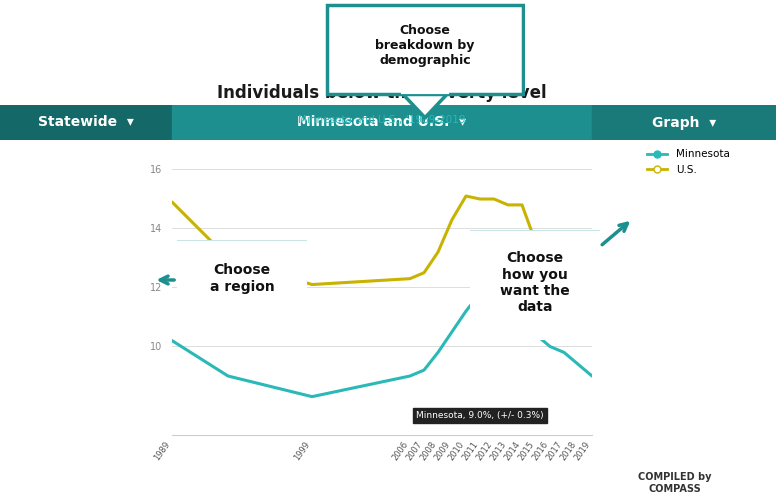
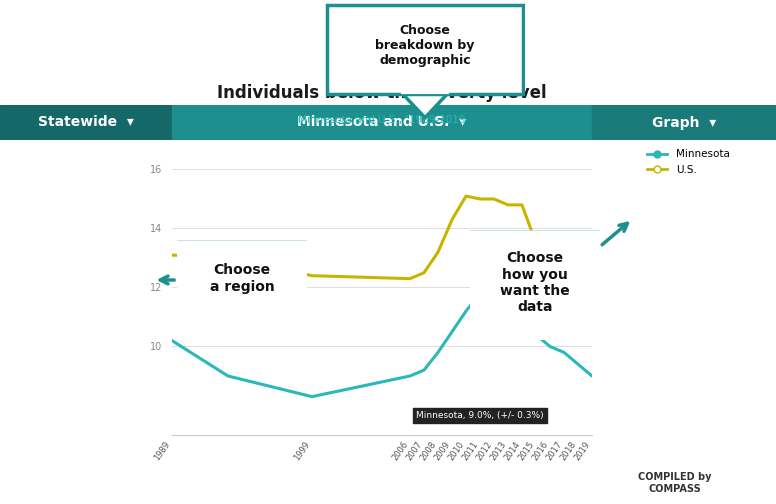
U.S./1989: 14.9 -> 13.1
U.S./1999: 12.1 -> 12.4
